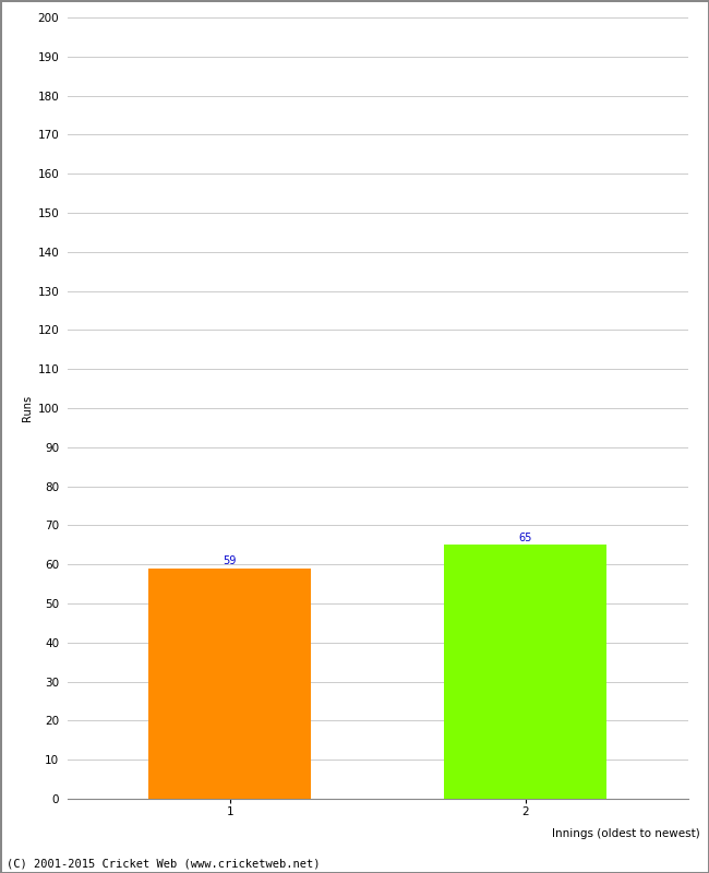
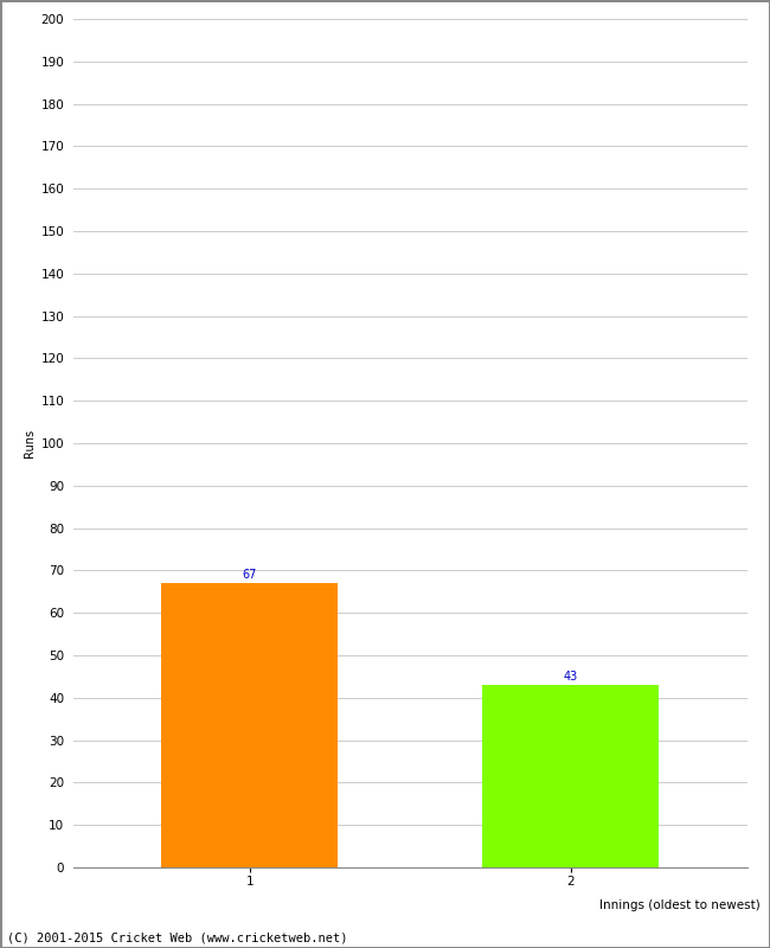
1: 59 -> 67
2: 65 -> 43
